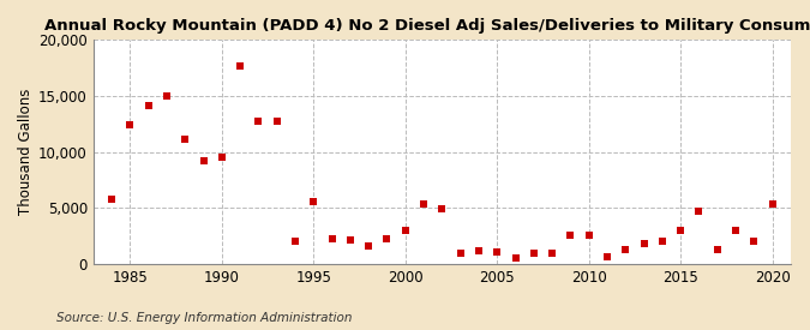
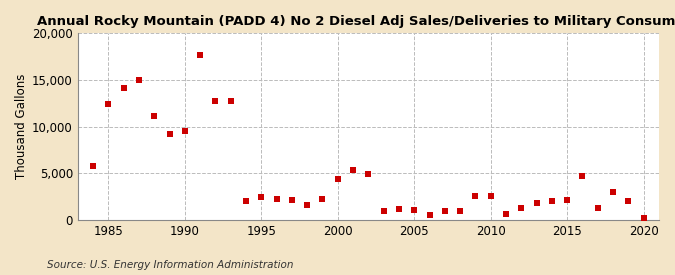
1995: 5,600 -> 2,500
2000: 3,000 -> 4,400
2015: 3,000 -> 2,200
2020: 5,400 -> 200
